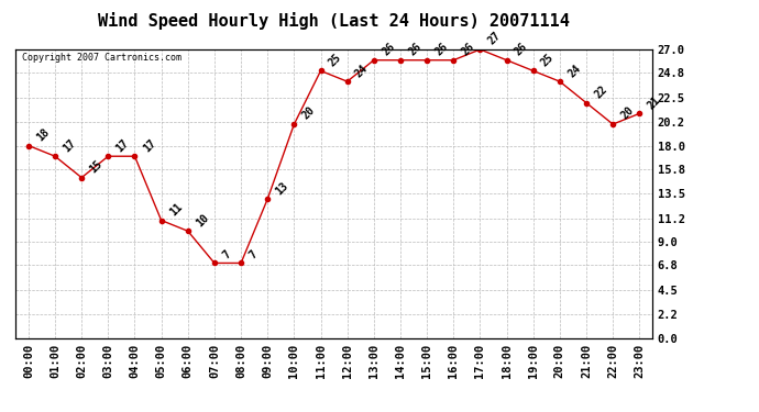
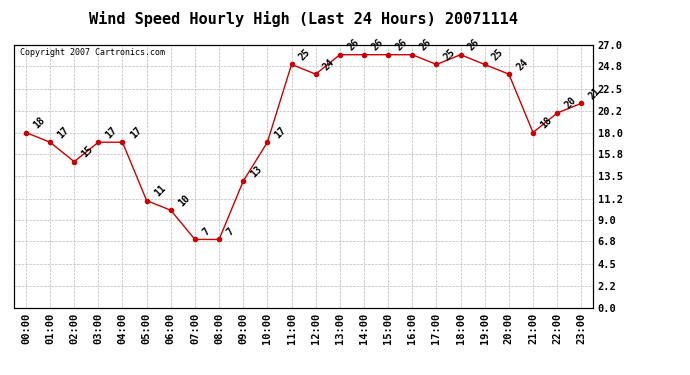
10:00: 20 -> 17
17:00: 27 -> 25
21:00: 22 -> 18
